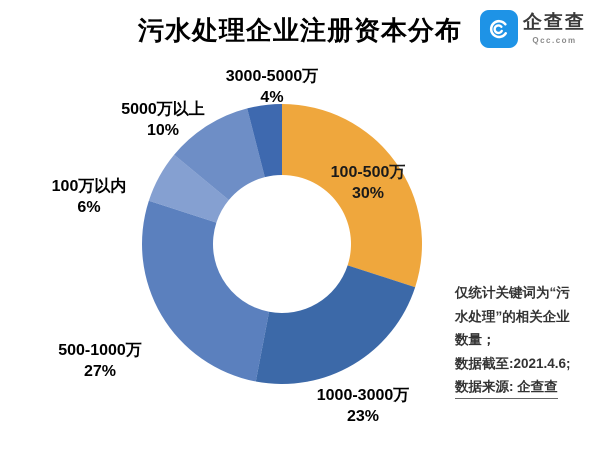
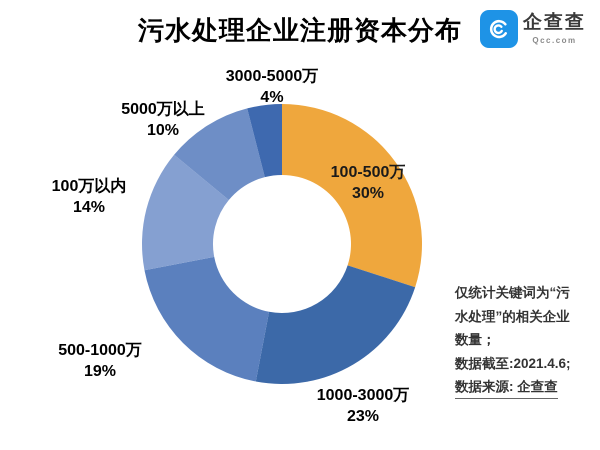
500-1000万: 27% -> 19%
100万以内: 6% -> 14%
